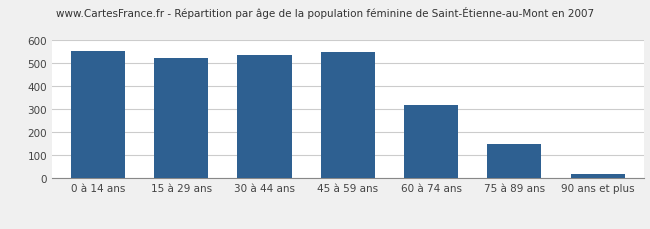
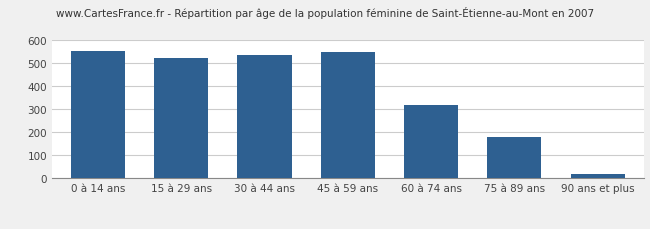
75 à 89 ans: 150 -> 178
